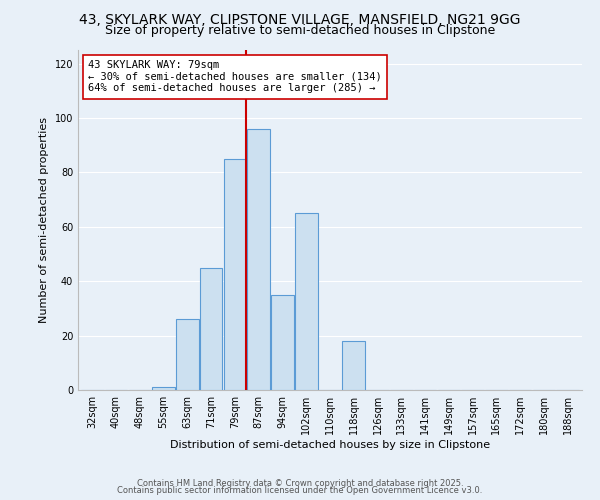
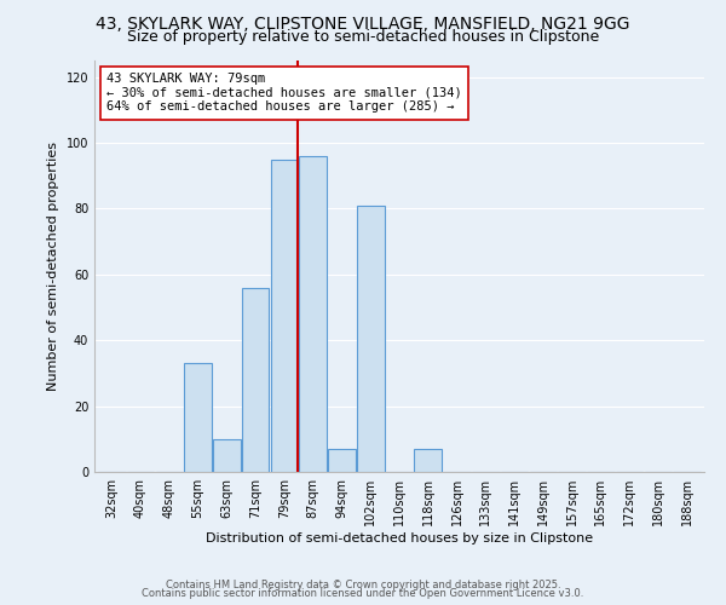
55sqm: 1 -> 33
63sqm: 26 -> 10
71sqm: 45 -> 56
79sqm: 85 -> 95
94sqm: 35 -> 7
102sqm: 65 -> 81
118sqm: 18 -> 7
